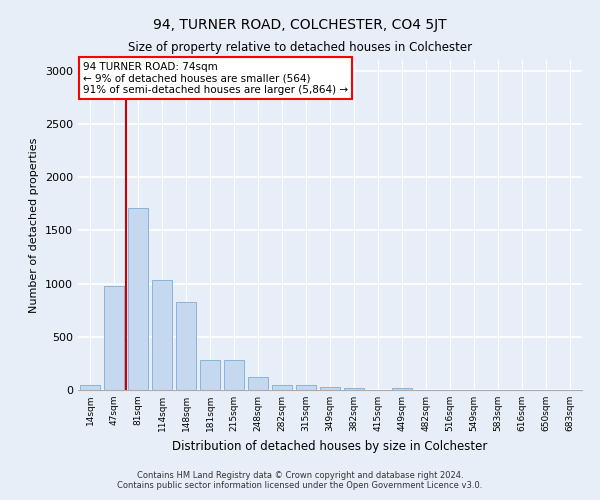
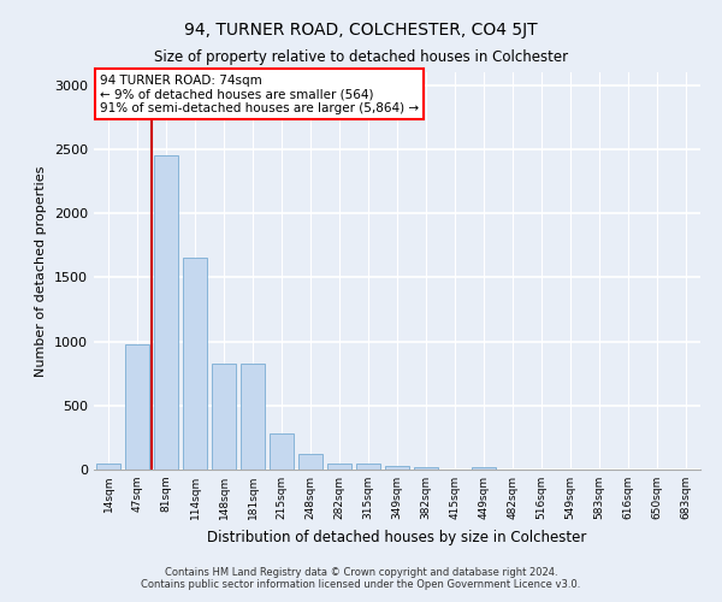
81sqm: 1710 -> 2450
114sqm: 1030 -> 1650
181sqm: 280 -> 830
